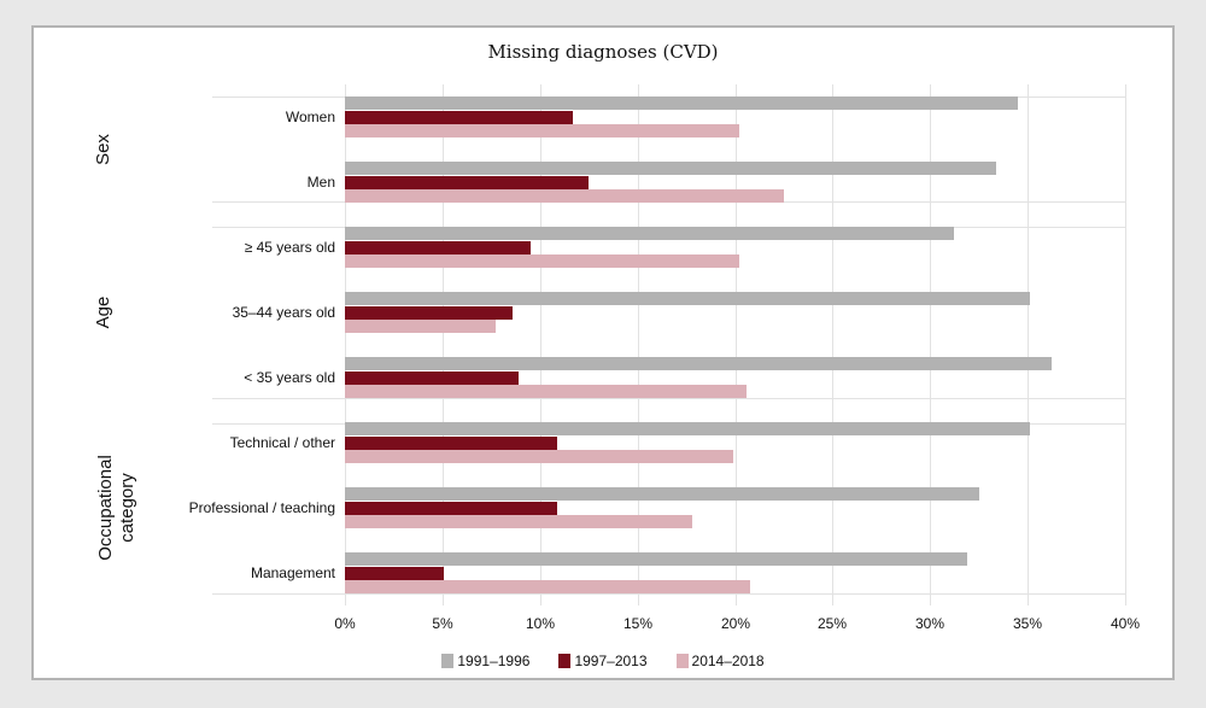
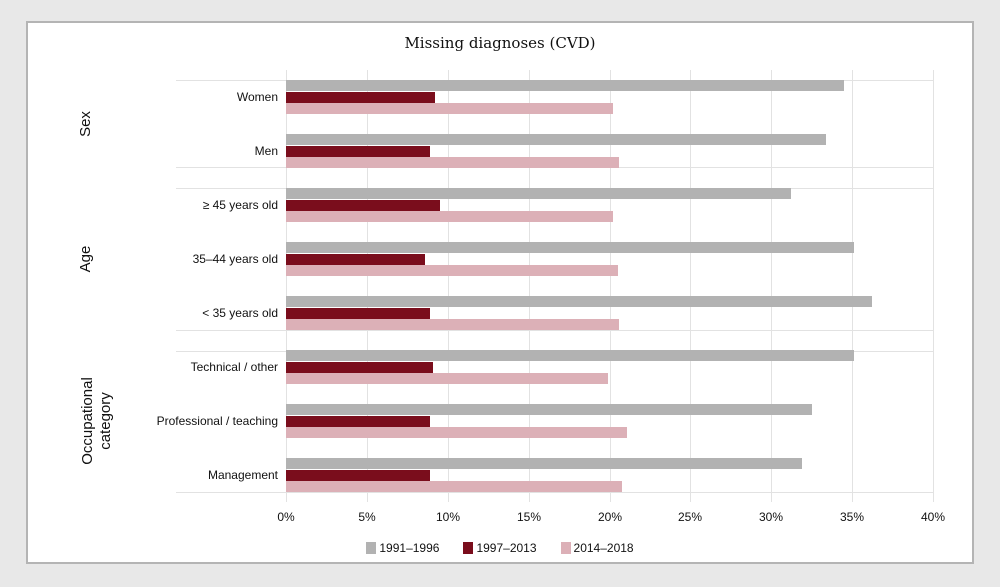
1997–2013/Women: 11.7% -> 9.2%
1997–2013/Men: 12.5% -> 8.9%
2014–2018/Men: 22.5% -> 20.6%
2014–2018/35–44 years old: 7.7% -> 20.5%
1997–2013/Technical / other: 10.9% -> 9.1%
1997–2013/Professional / teaching: 10.9% -> 8.9%
2014–2018/Professional / teaching: 17.8% -> 21.1%
1997–2013/Management: 5.1% -> 8.9%
